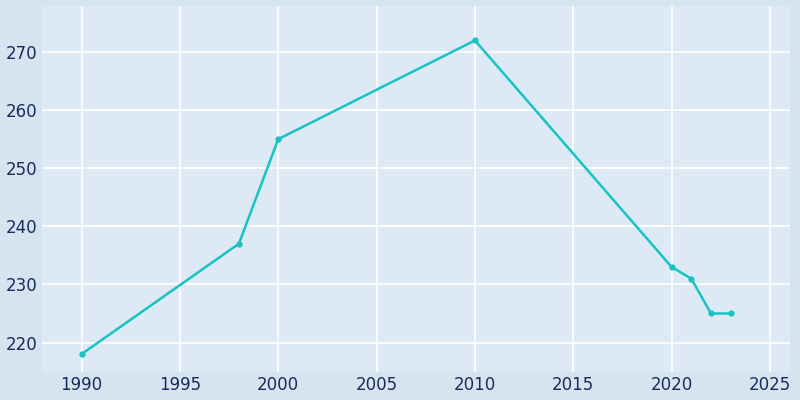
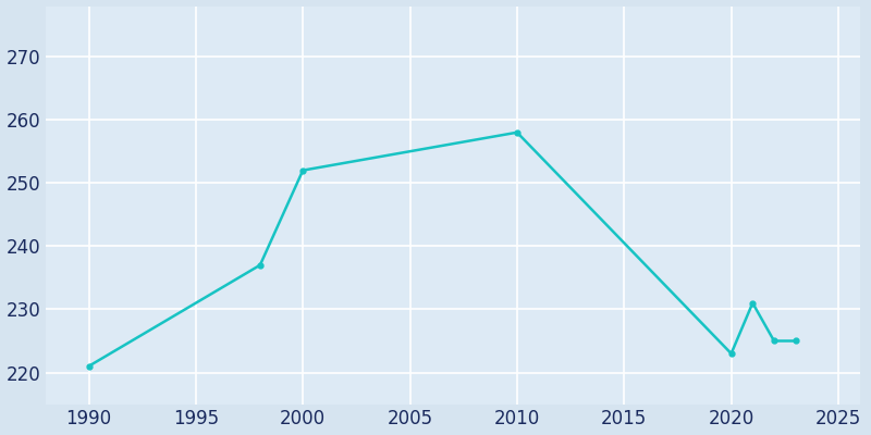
1990: 218 -> 221
2000: 255 -> 252
2010: 272 -> 258
2020: 233 -> 223
